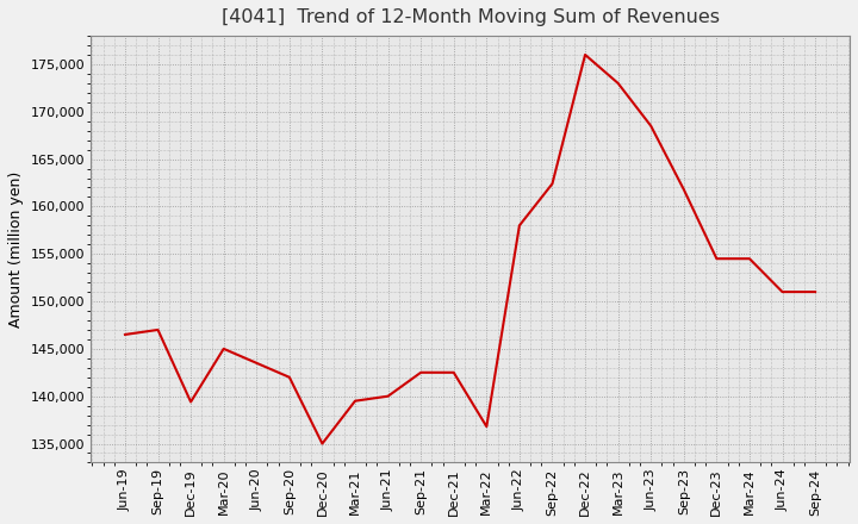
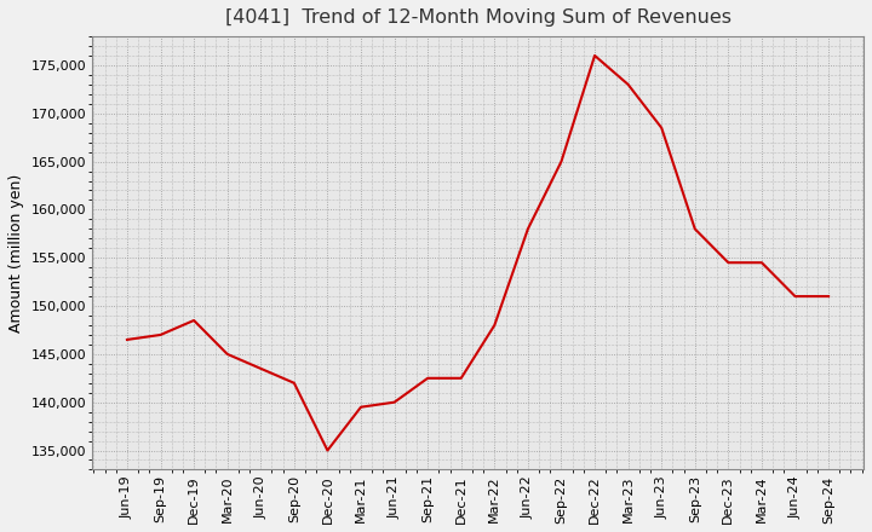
Dec-19: 139,400 -> 148,500
Mar-22: 136,800 -> 148,000
Sep-22: 162,400 -> 165,000
Sep-23: 161,800 -> 158,000
